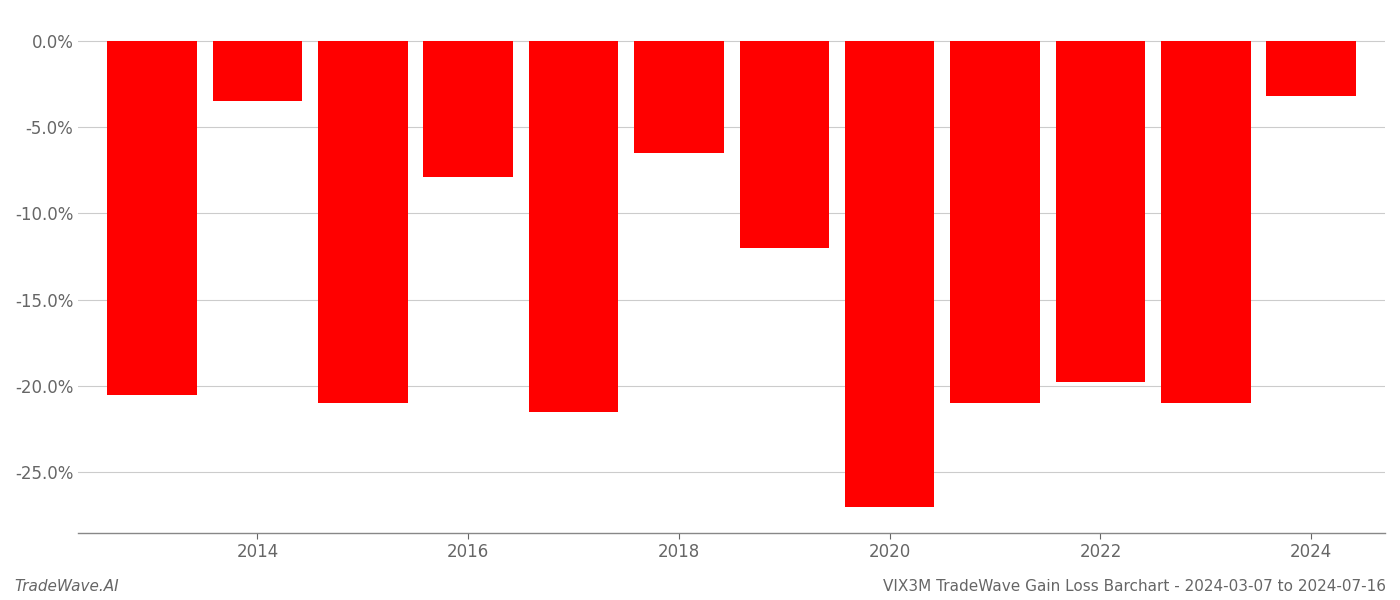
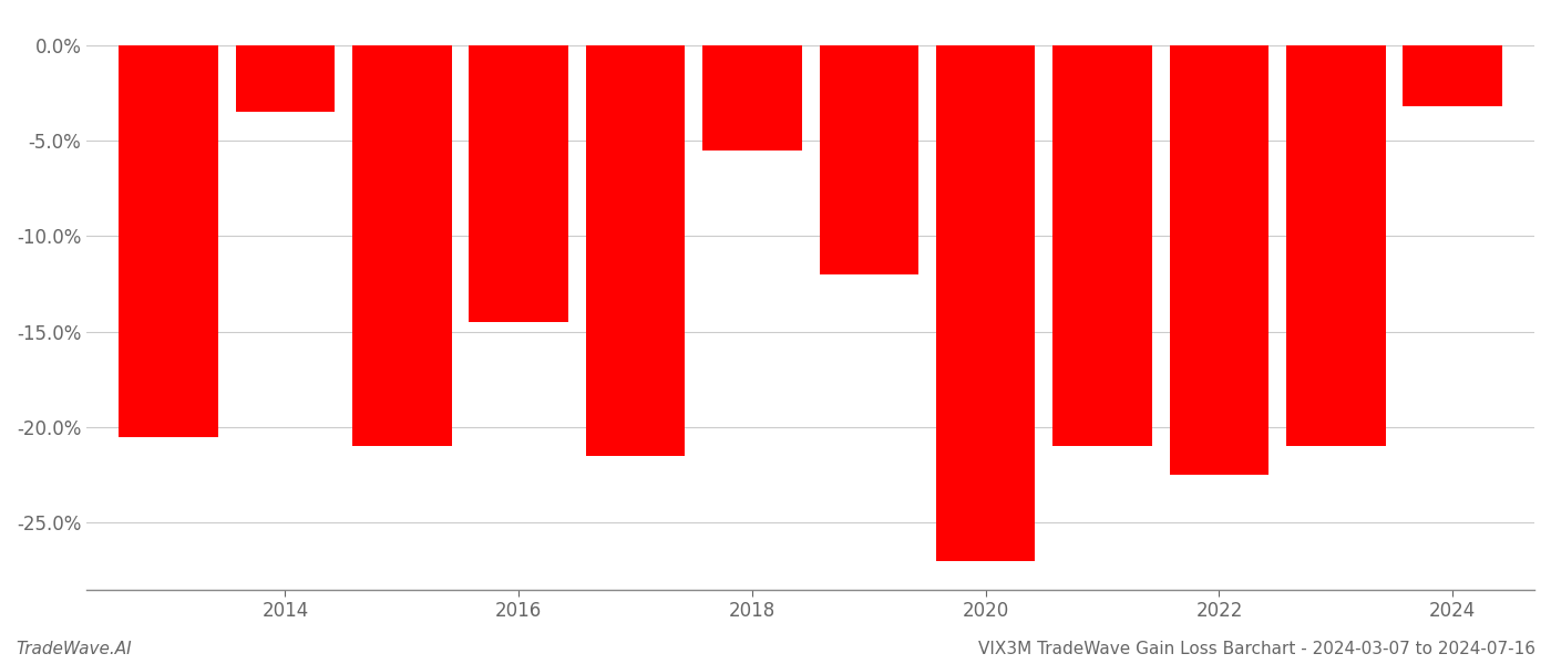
2016: -7.9% -> -14.5%
2018: -6.5% -> -5.5%
2022: -19.8% -> -22.5%
